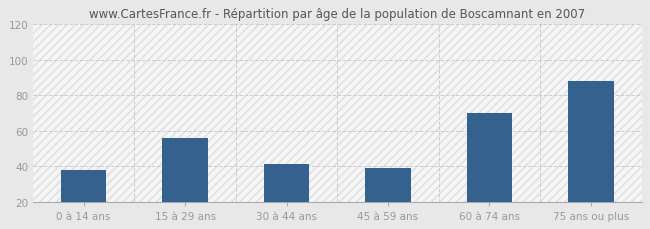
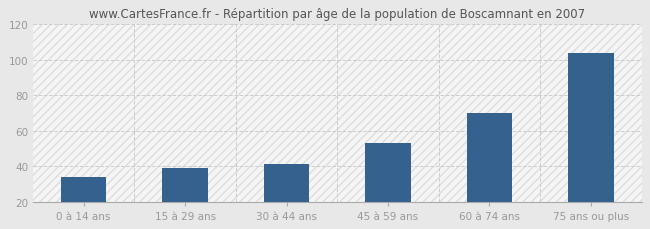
0 à 14 ans: 38 -> 34
15 à 29 ans: 56 -> 39
45 à 59 ans: 39 -> 53
75 ans ou plus: 88 -> 104
